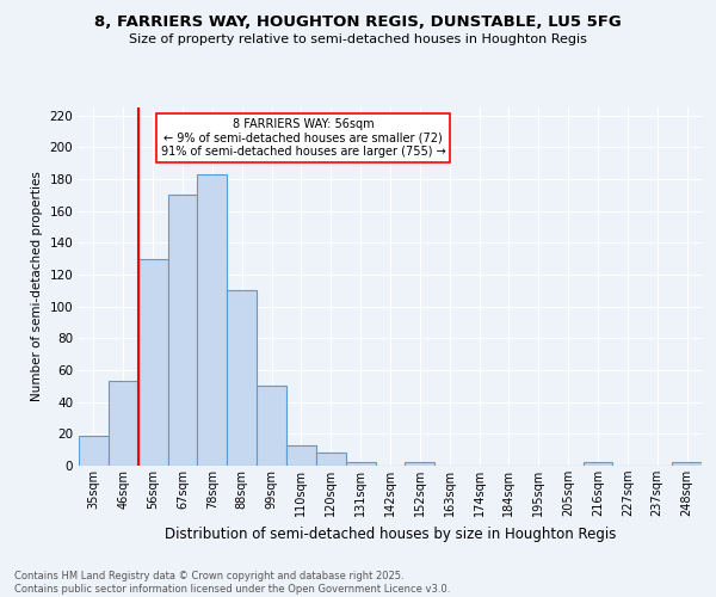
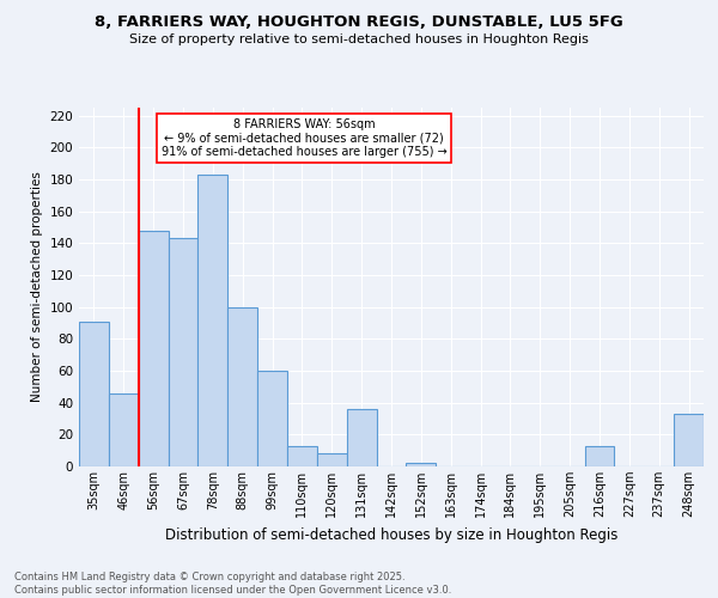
35sqm: 19 -> 91
46sqm: 53 -> 46
56sqm: 130 -> 148
67sqm: 170 -> 143
88sqm: 110 -> 100
99sqm: 50 -> 60
131sqm: 2 -> 36
216sqm: 2 -> 13
248sqm: 2 -> 33
